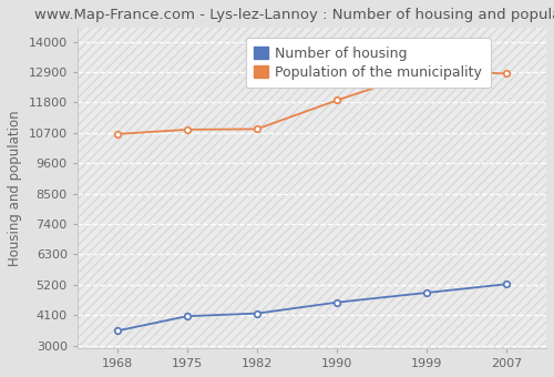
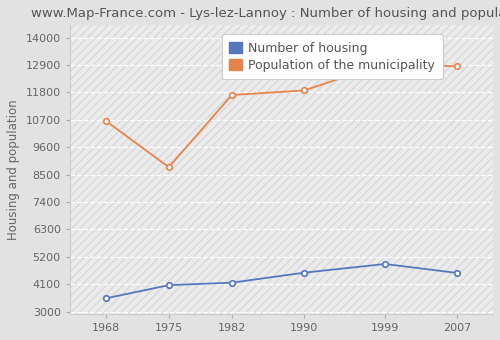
Population of the municipality/1975: 10820 -> 8800
Population of the municipality/1982: 10840 -> 11700
Number of housing/2007: 5220 -> 4550
